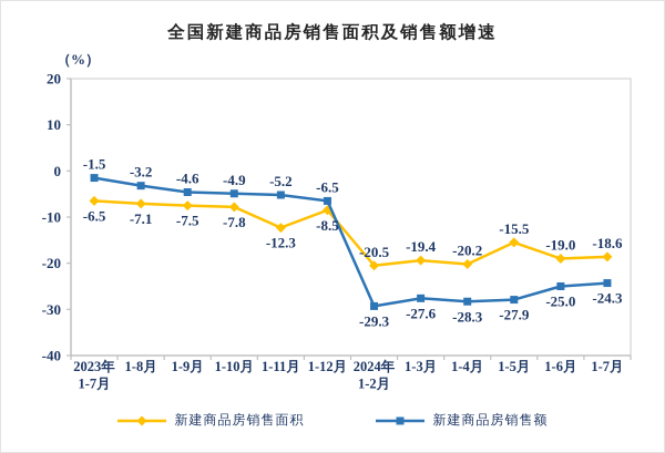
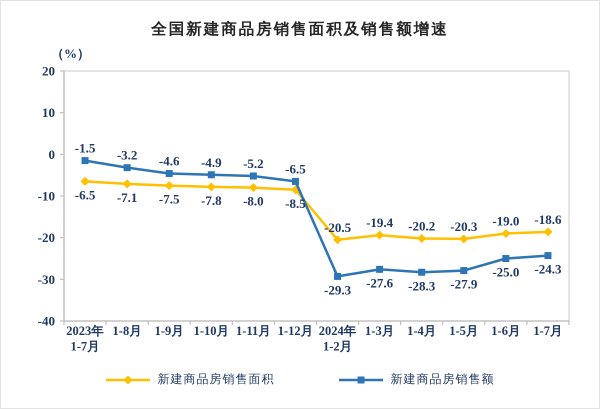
新建商品房销售面积/1-11月: -12.3 -> -8.0
新建商品房销售面积/1-5月: -15.5 -> -20.3
